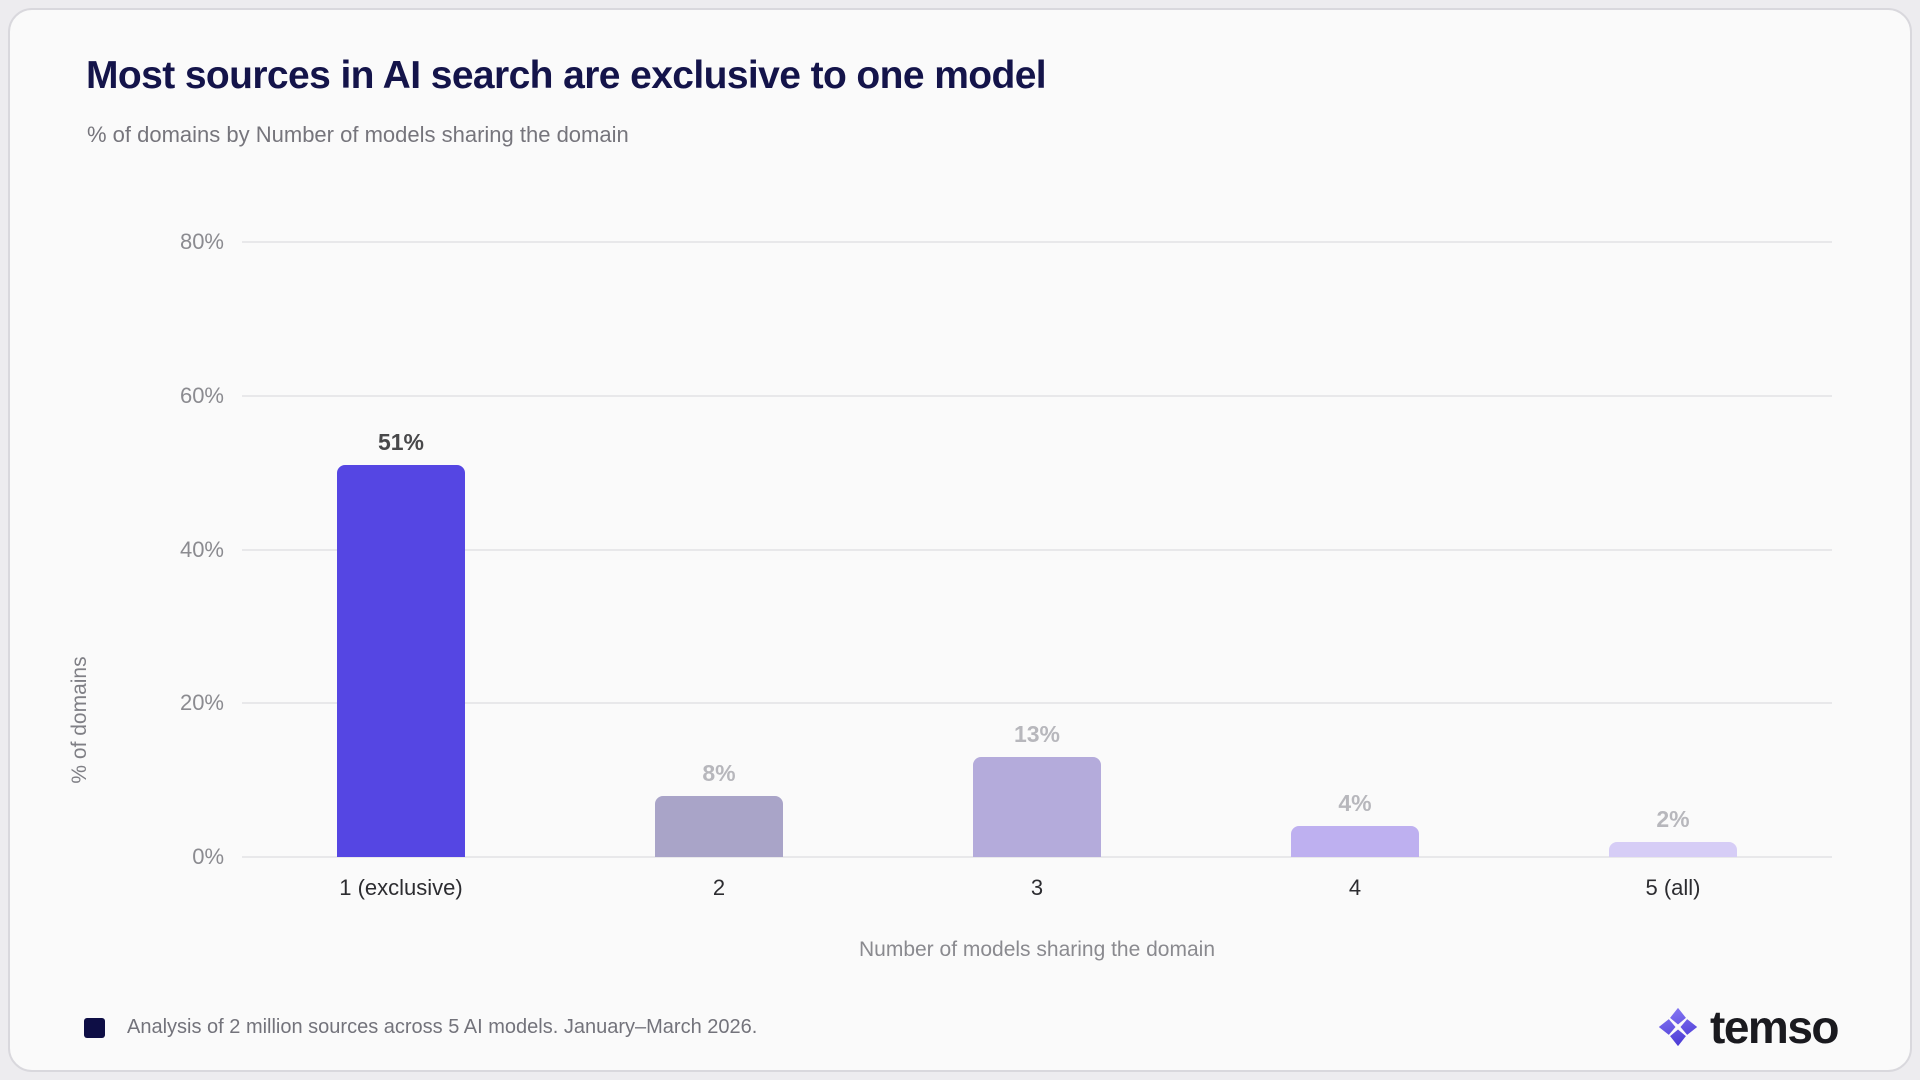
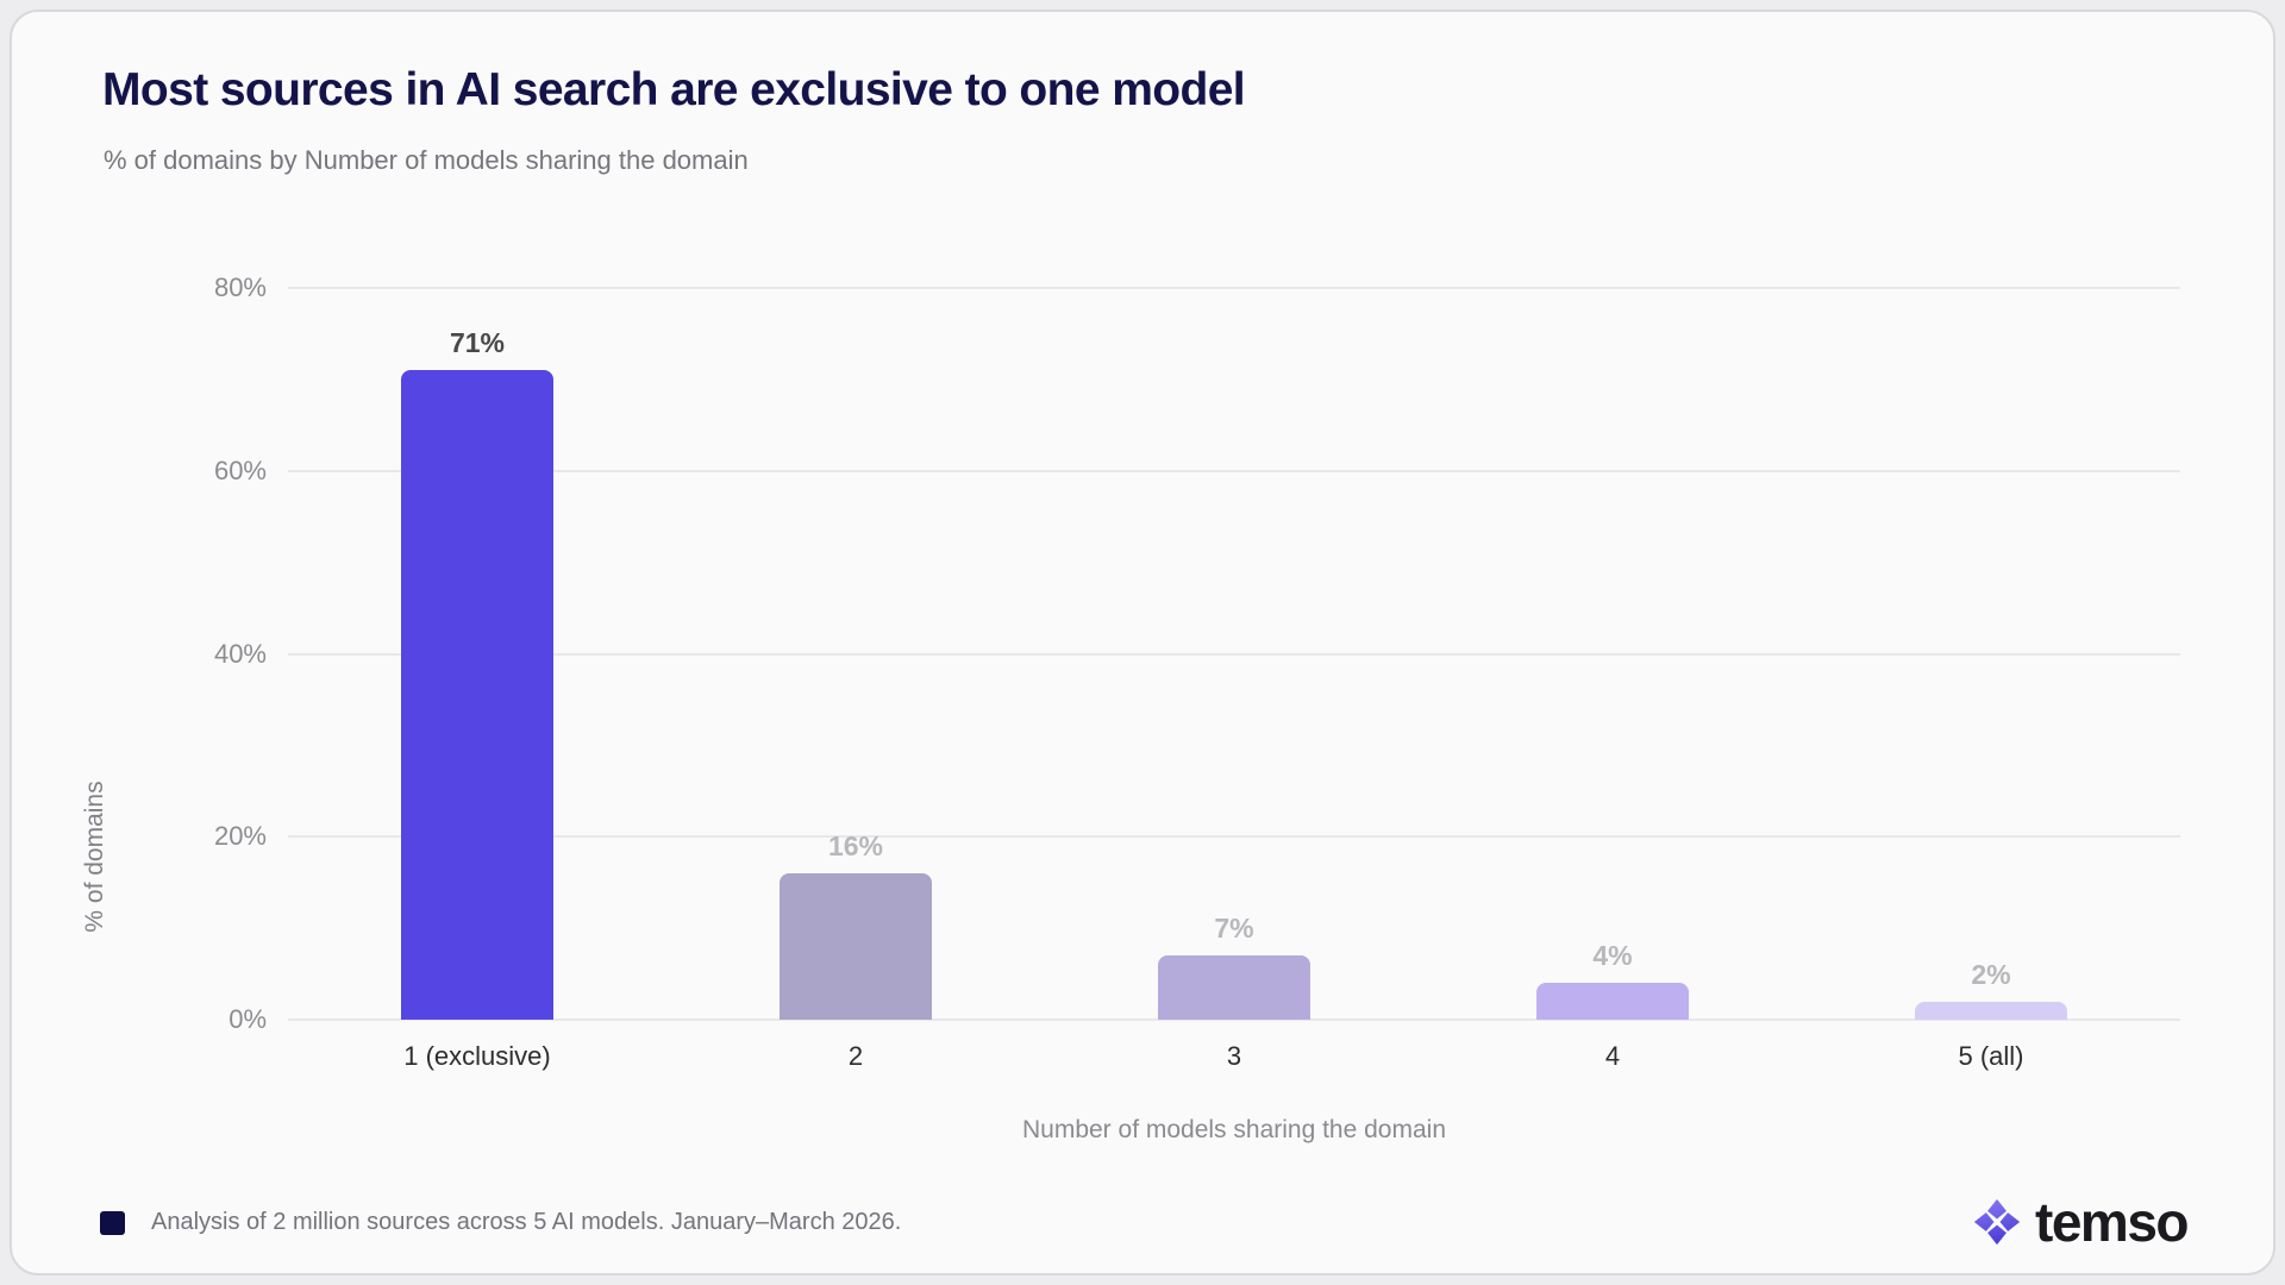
1 (exclusive): 51% -> 71%
2: 8% -> 16%
3: 13% -> 7%
